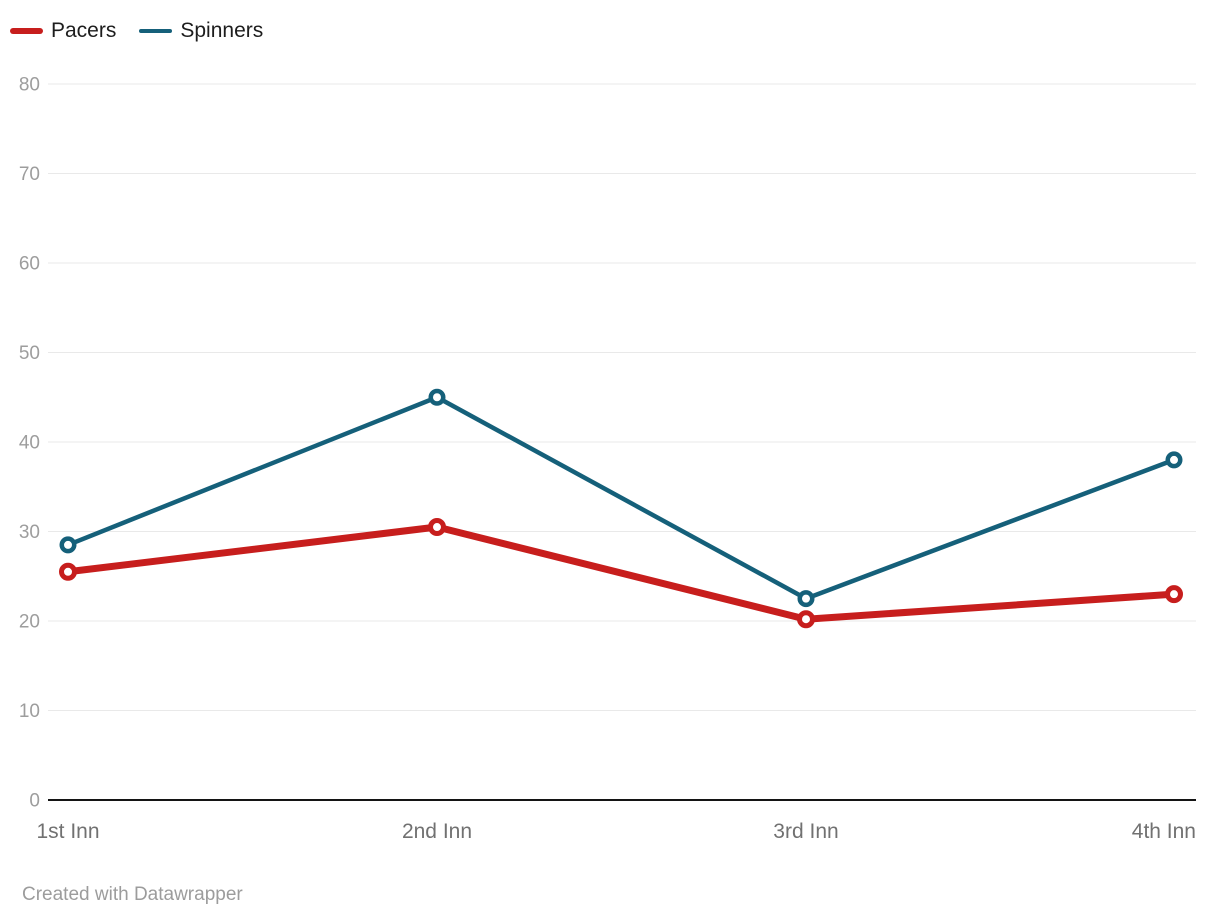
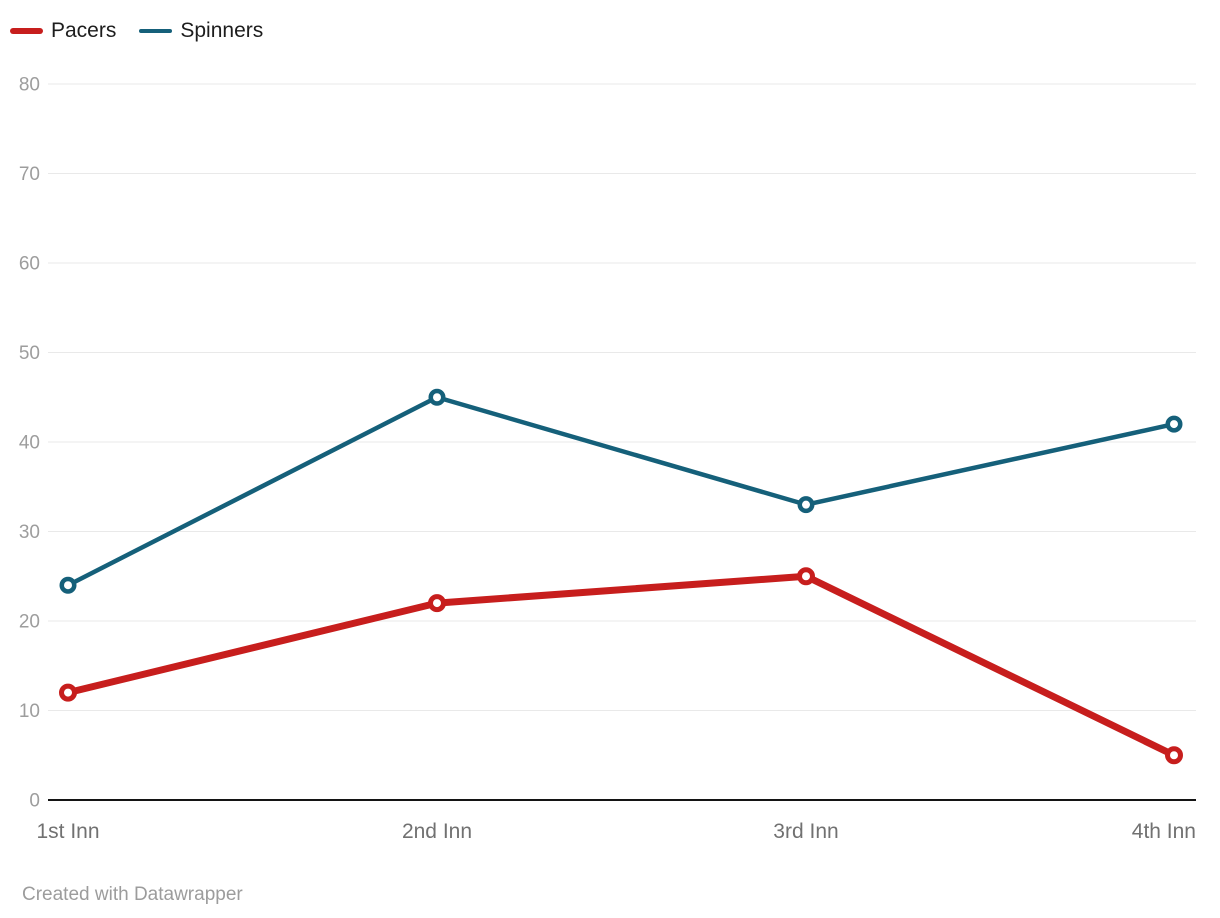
Pacers/1st Inn: 26 -> 12
Spinners/1st Inn: 28 -> 24
Pacers/2nd Inn: 30 -> 22
Pacers/3rd Inn: 20 -> 25
Spinners/3rd Inn: 22 -> 33
Pacers/4th Inn: 23 -> 5
Spinners/4th Inn: 38 -> 42
